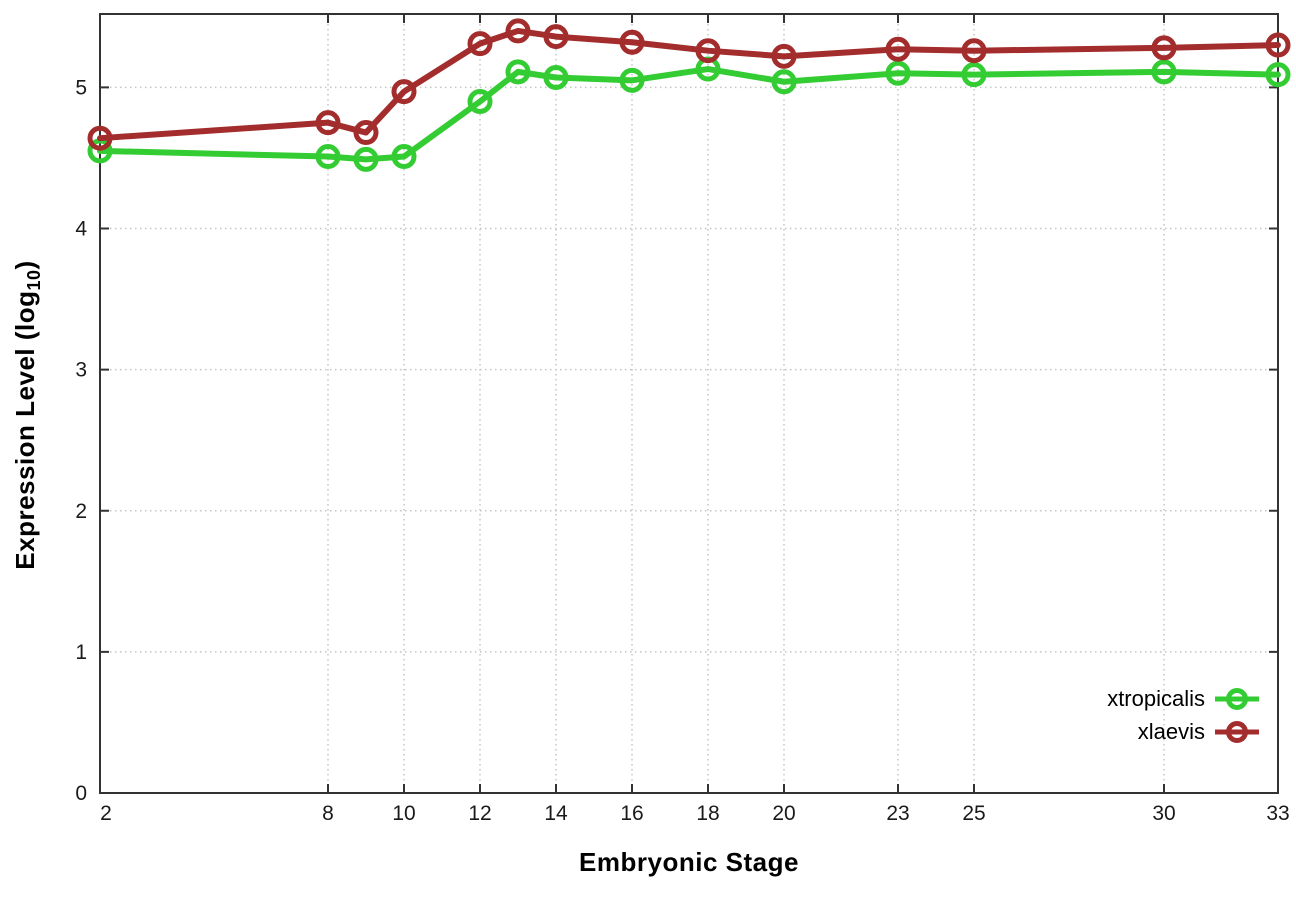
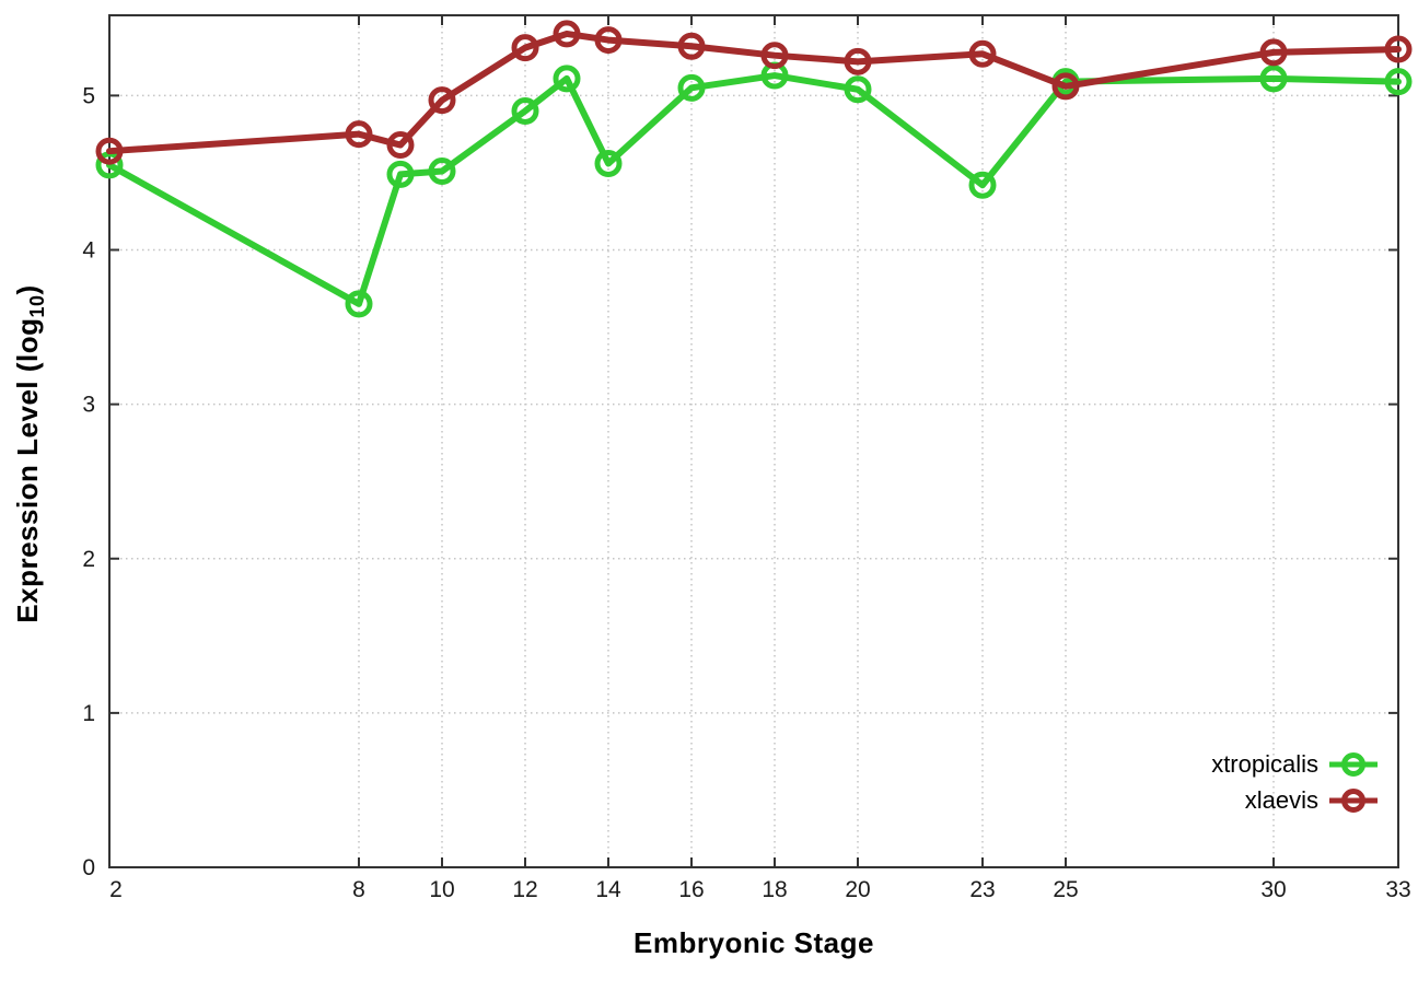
xtropicalis/8: 4.51 -> 3.65
xtropicalis/14: 5.07 -> 4.56
xtropicalis/23: 5.10 -> 4.42
xlaevis/25: 5.26 -> 5.06
